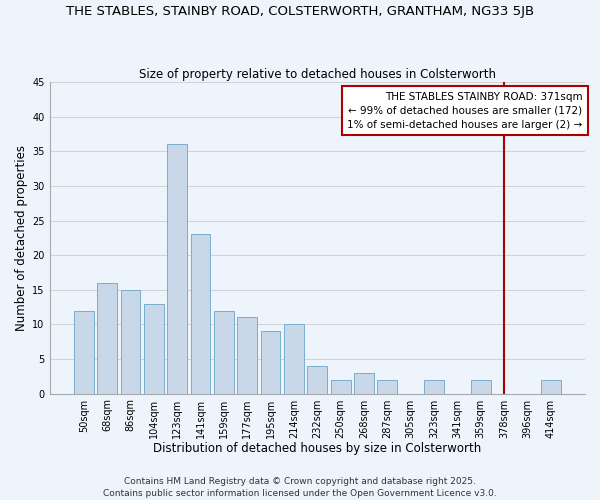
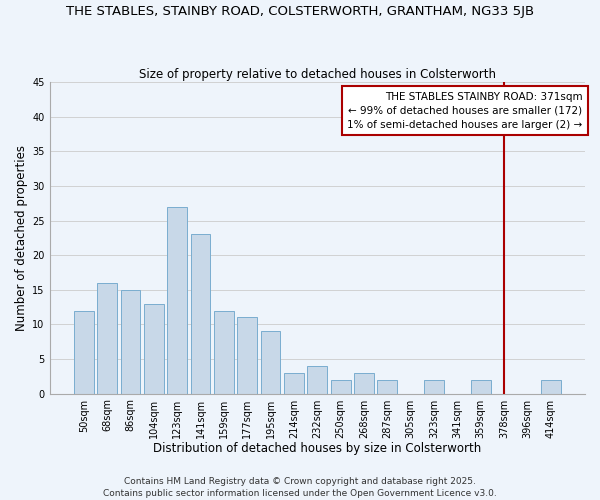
123sqm: 36 -> 27
214sqm: 10 -> 3
